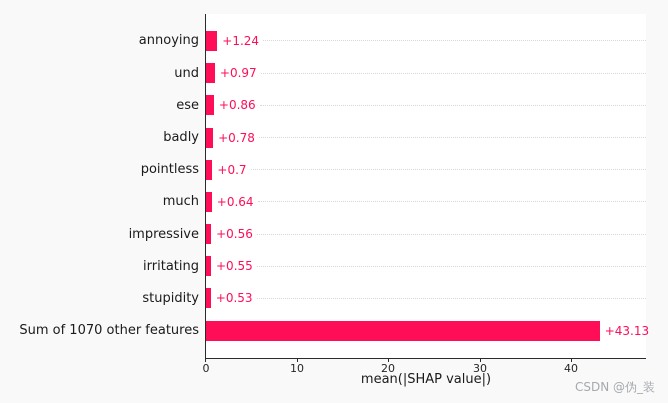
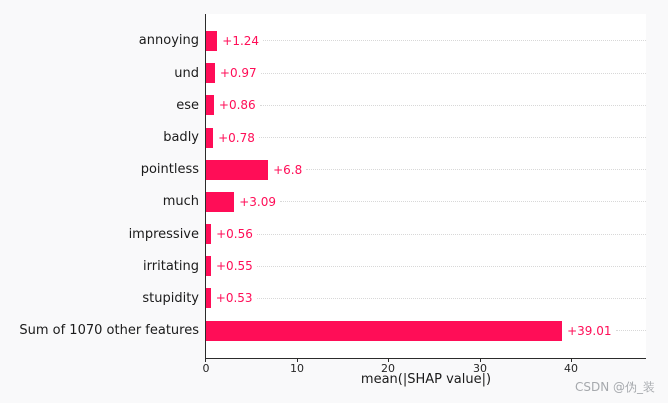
pointless: +0.7 -> +6.8
much: +0.64 -> +3.09
Sum of 1070 other features: +43.13 -> +39.01
